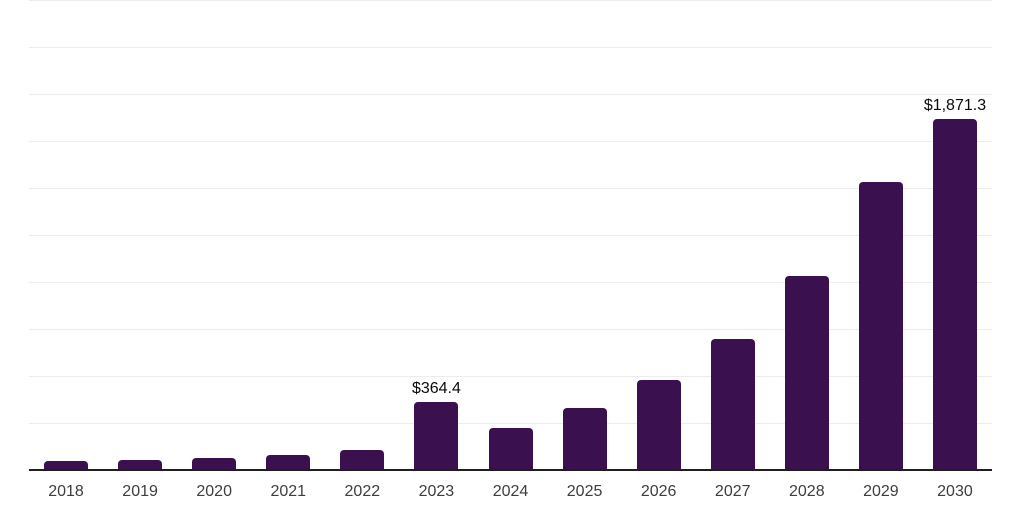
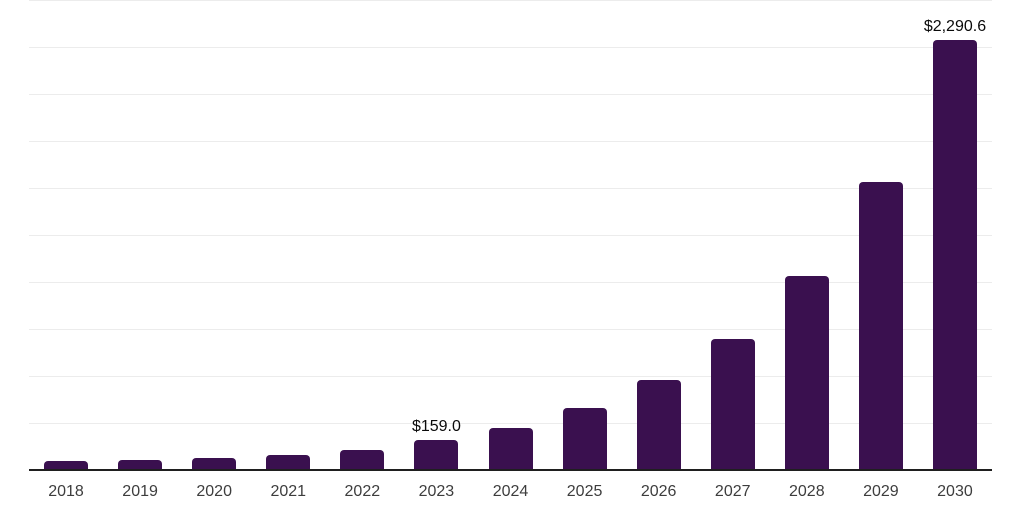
2023: $364.4 -> $159.0
2030: $1,871.3 -> $2,290.6
